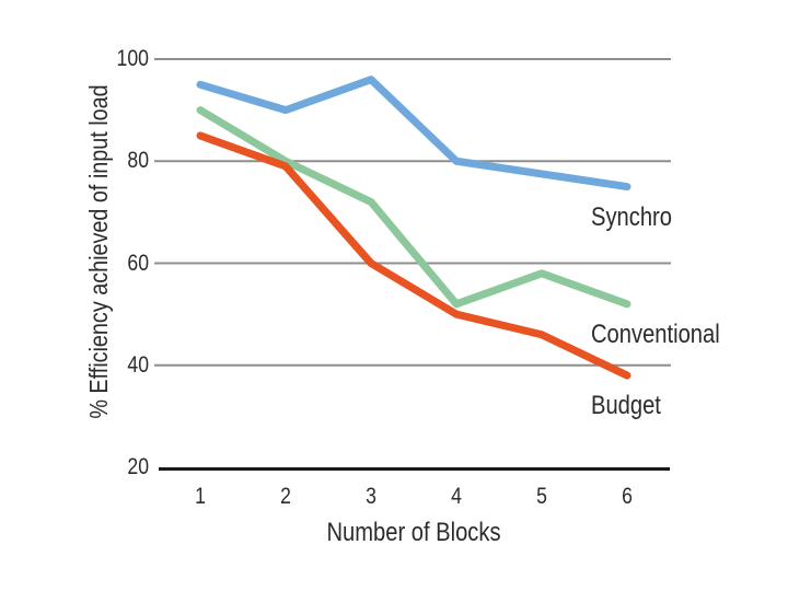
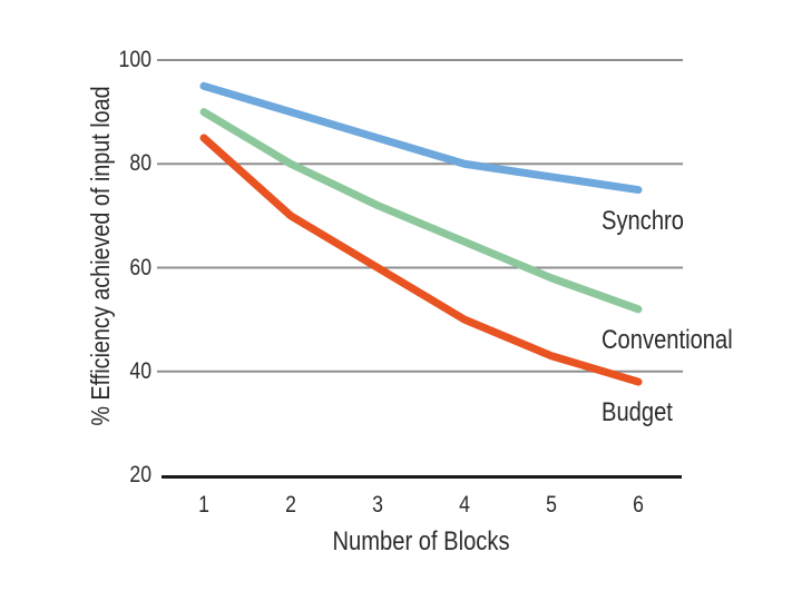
Budget/2: 79 -> 70
Synchro/3: 96 -> 85
Conventional/4: 52 -> 65
Budget/5: 46 -> 43
